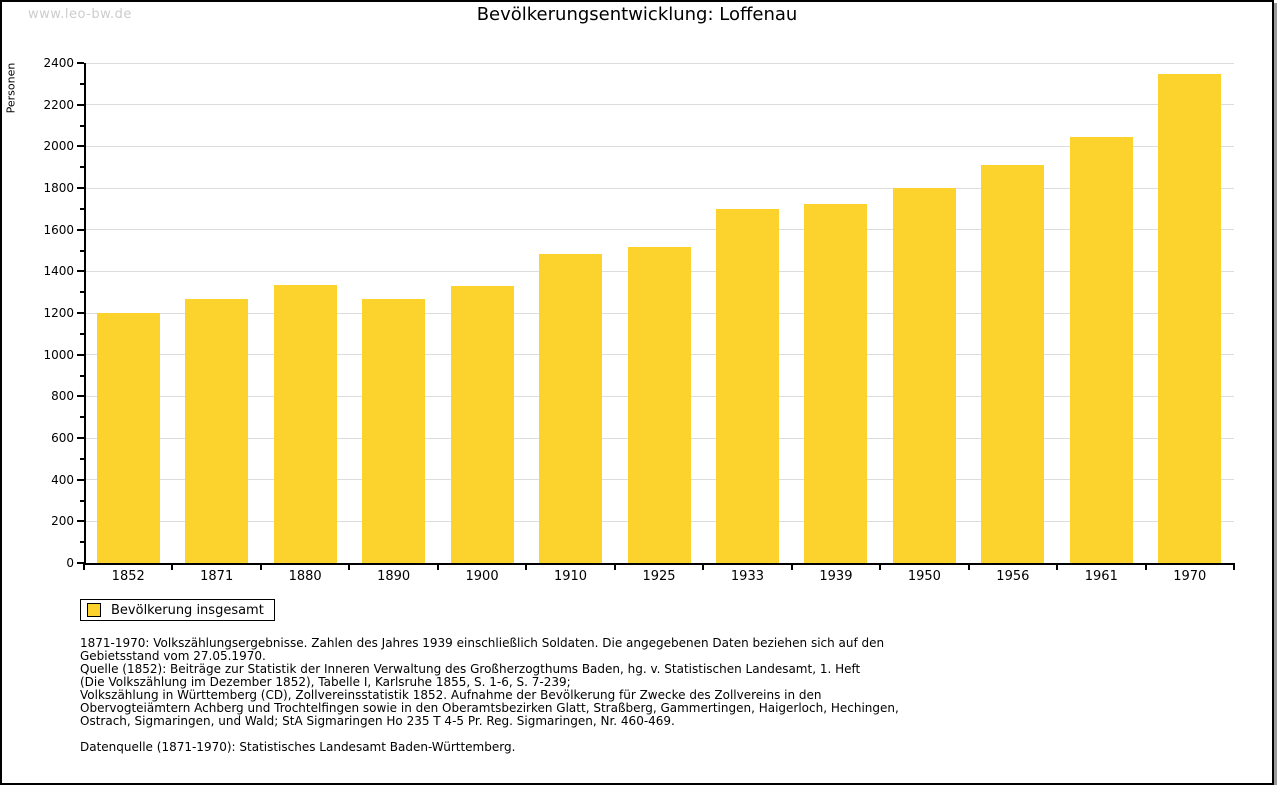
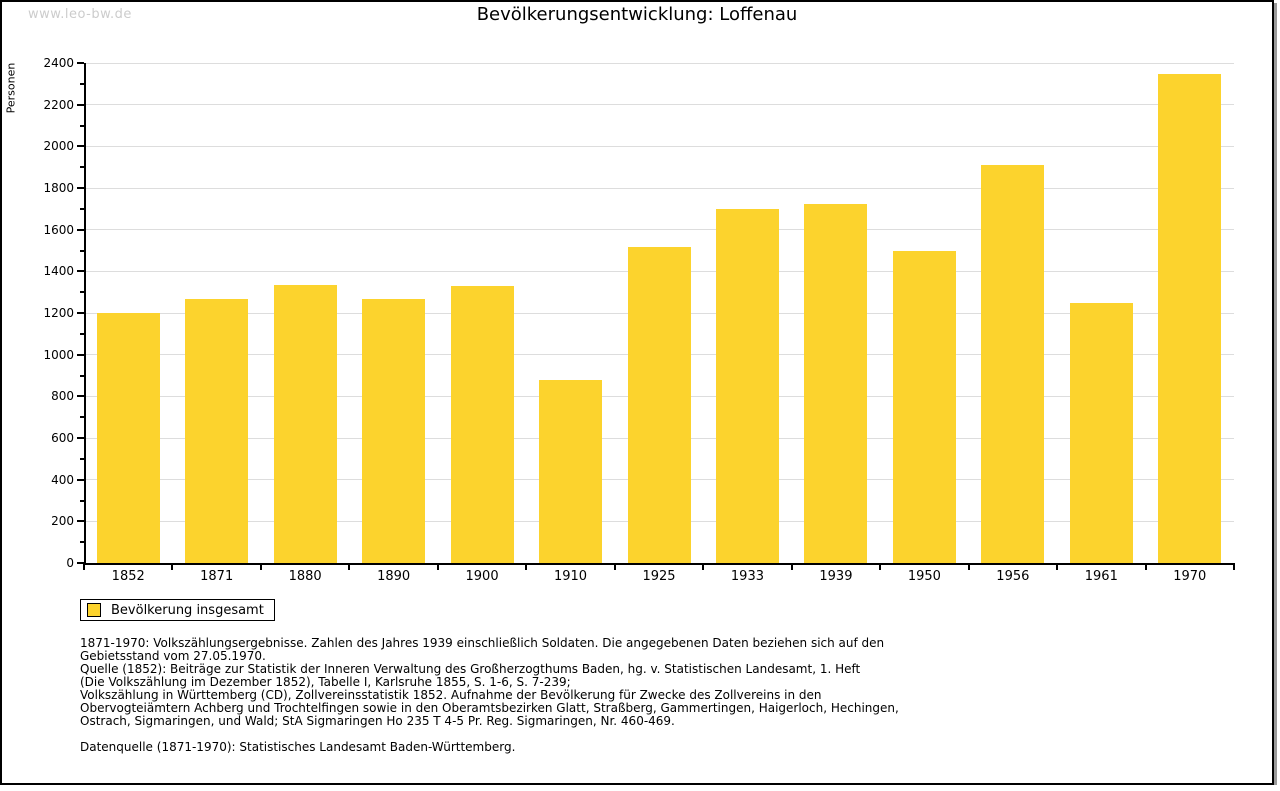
1910: 1480 -> 880
1950: 1800 -> 1500
1961: 2040 -> 1250
